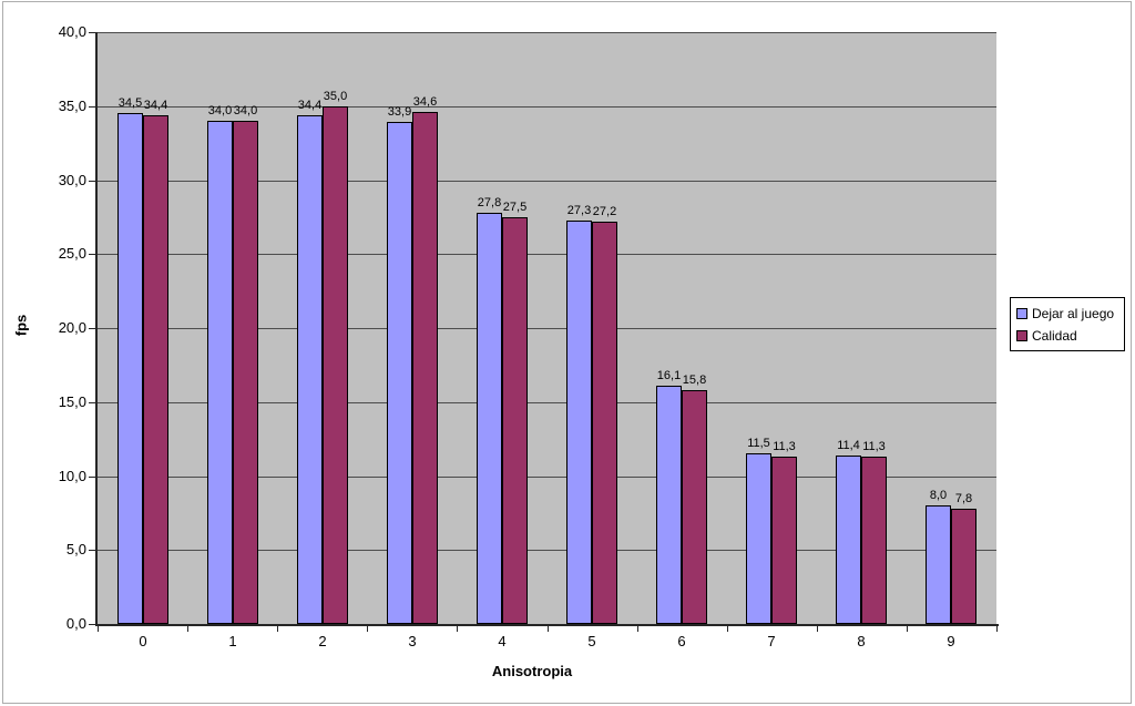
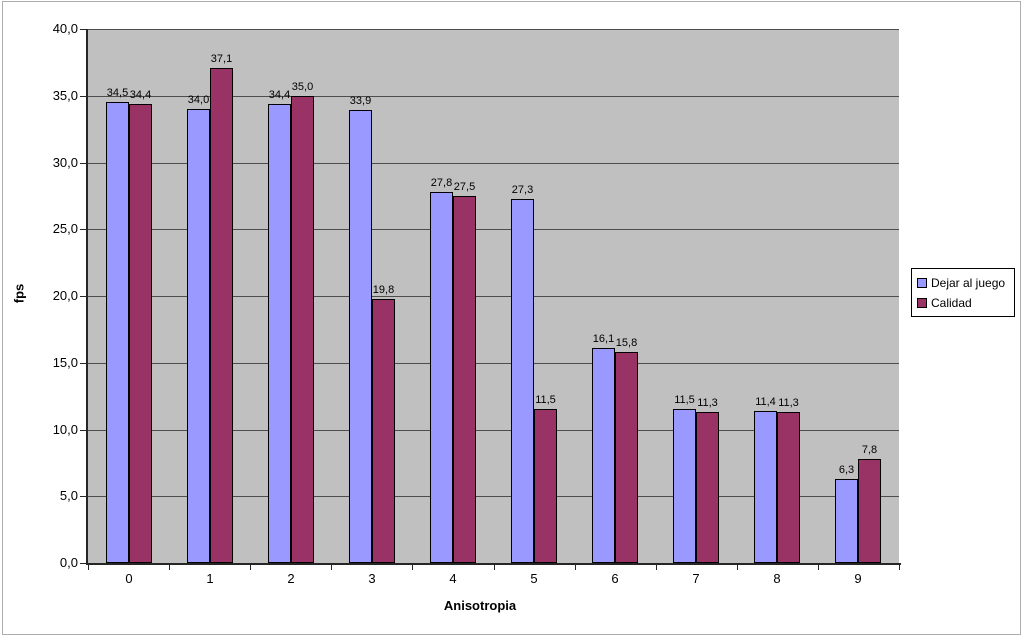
Calidad/1: 34,0 -> 37,1
Calidad/3: 34,6 -> 19,8
Calidad/5: 27,2 -> 11,5
Dejar al juego/9: 8,0 -> 6,3
